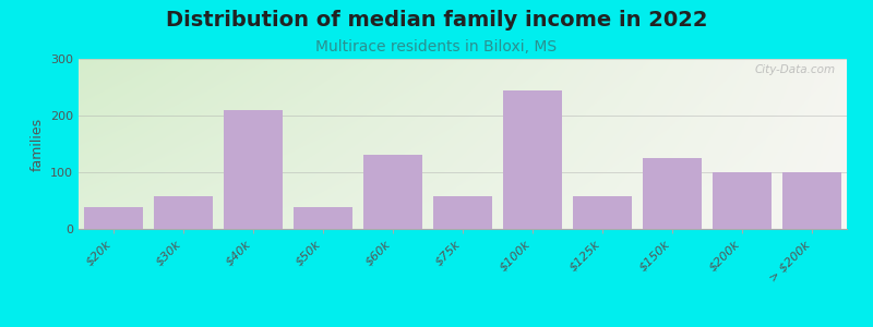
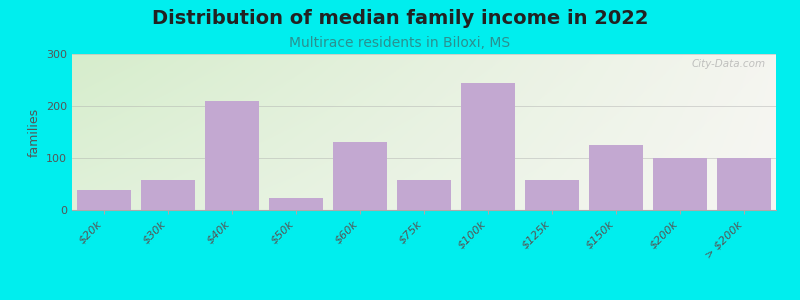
$50k: 38 -> 24
